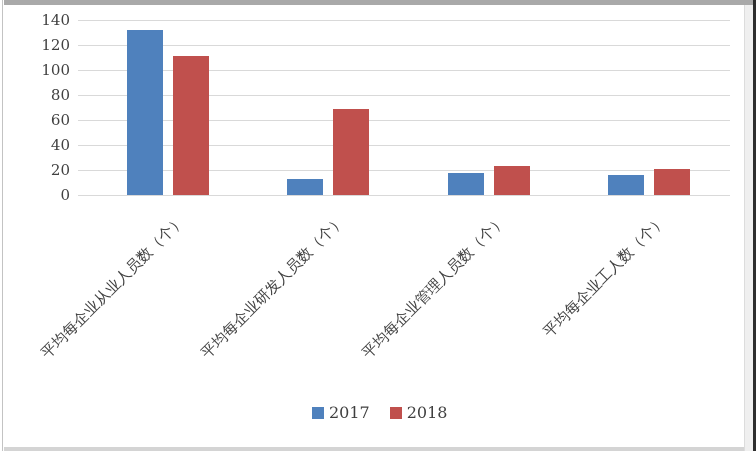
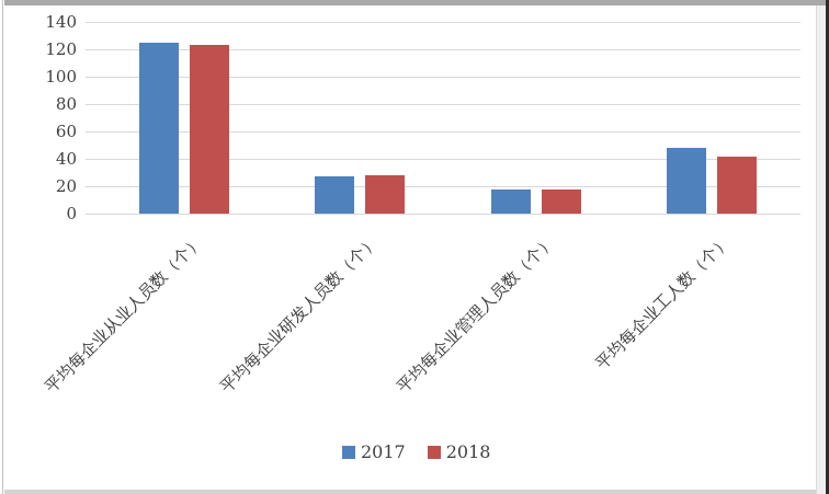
2017/平均每企业从业人员数（个）: 132 -> 125
2018/平均每企业从业人员数（个）: 111 -> 123
2017/平均每企业研发人员数（个）: 13 -> 27
2018/平均每企业研发人员数（个）: 69 -> 28
2018/平均每企业管理人员数（个）: 23 -> 18
2017/平均每企业工人数（个）: 16 -> 48
2018/平均每企业工人数（个）: 21 -> 42
